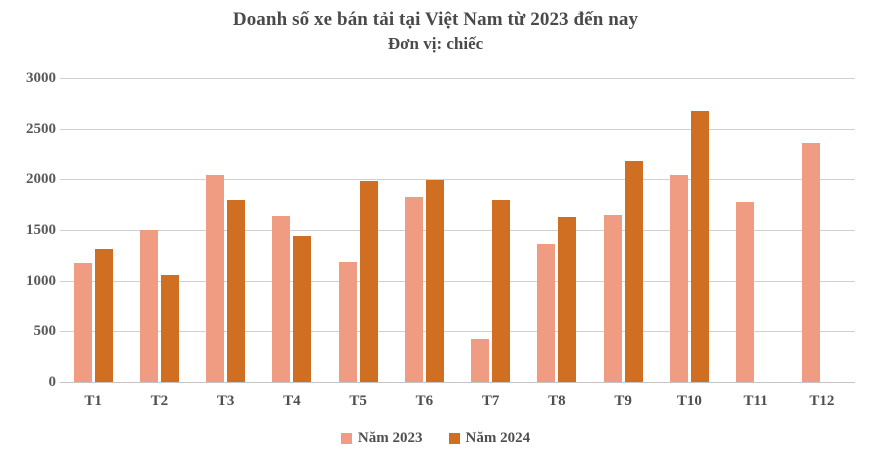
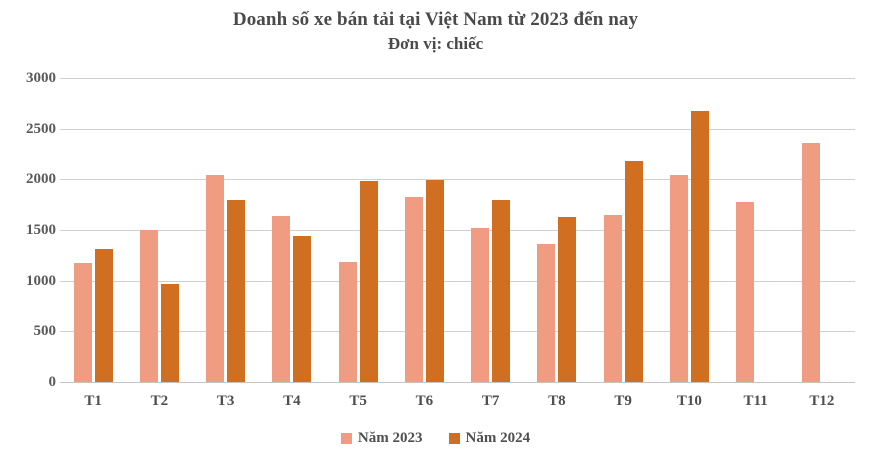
Năm 2024/T2: 1060 -> 960
Năm 2023/T7: 420 -> 1520
